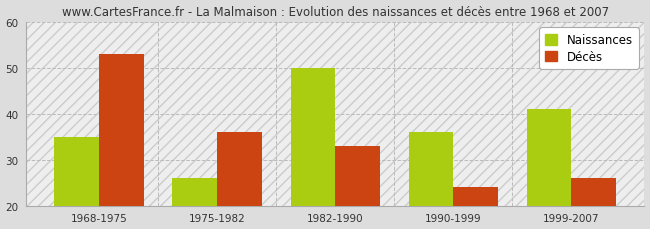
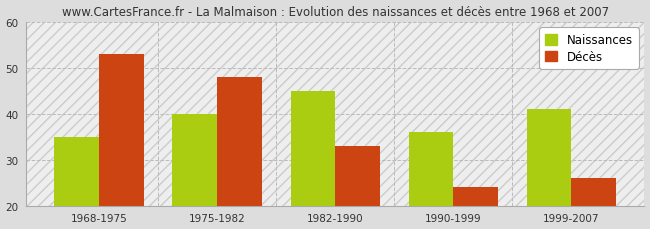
Naissances/1975-1982: 26 -> 40
Décès/1975-1982: 36 -> 48
Naissances/1982-1990: 50 -> 45
